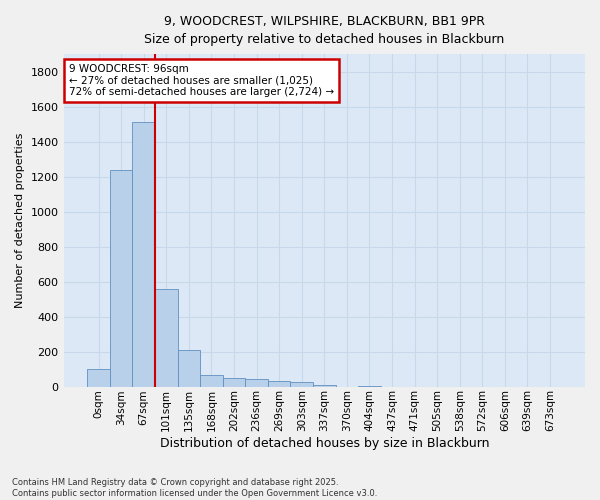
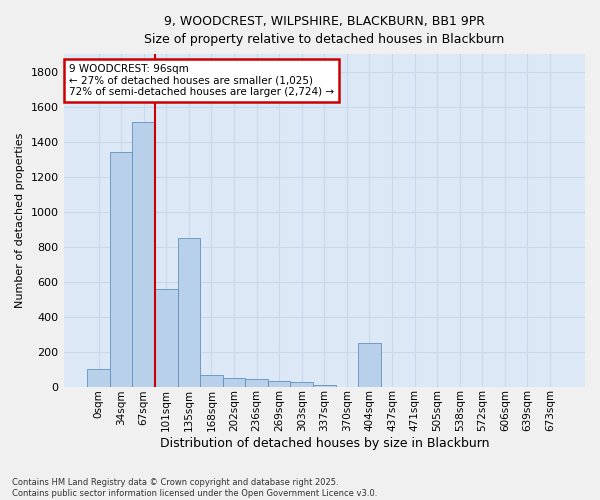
34sqm: 1240 -> 1340
135sqm: 210 -> 850
404sqm: 0 -> 250
